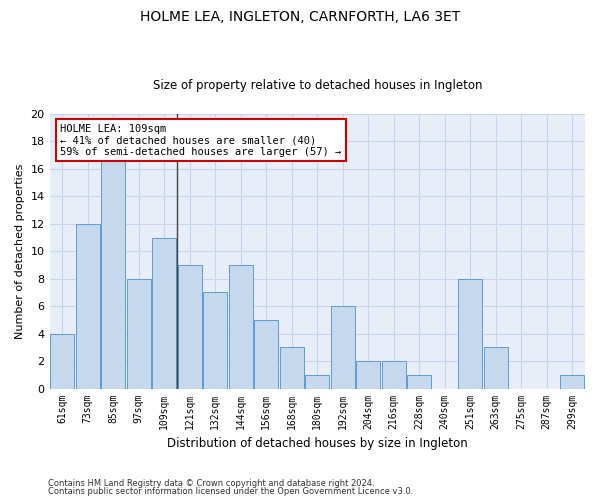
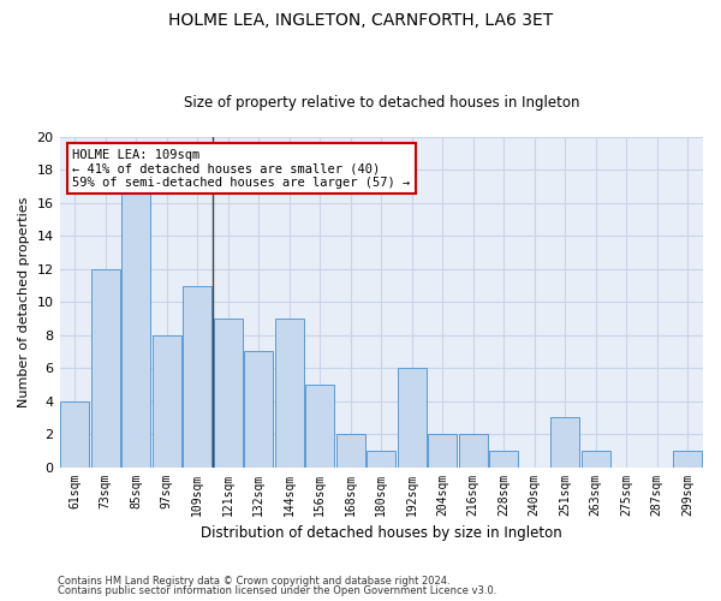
168sqm: 3 -> 2
251sqm: 8 -> 3
263sqm: 3 -> 1
